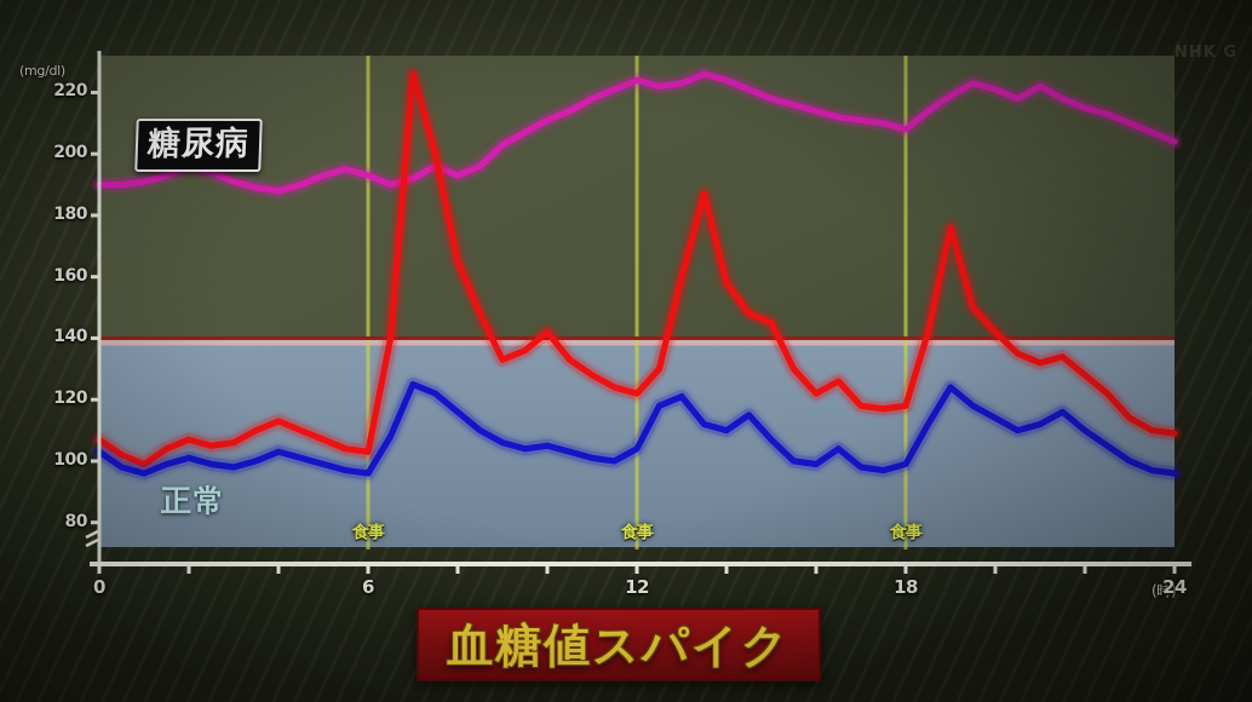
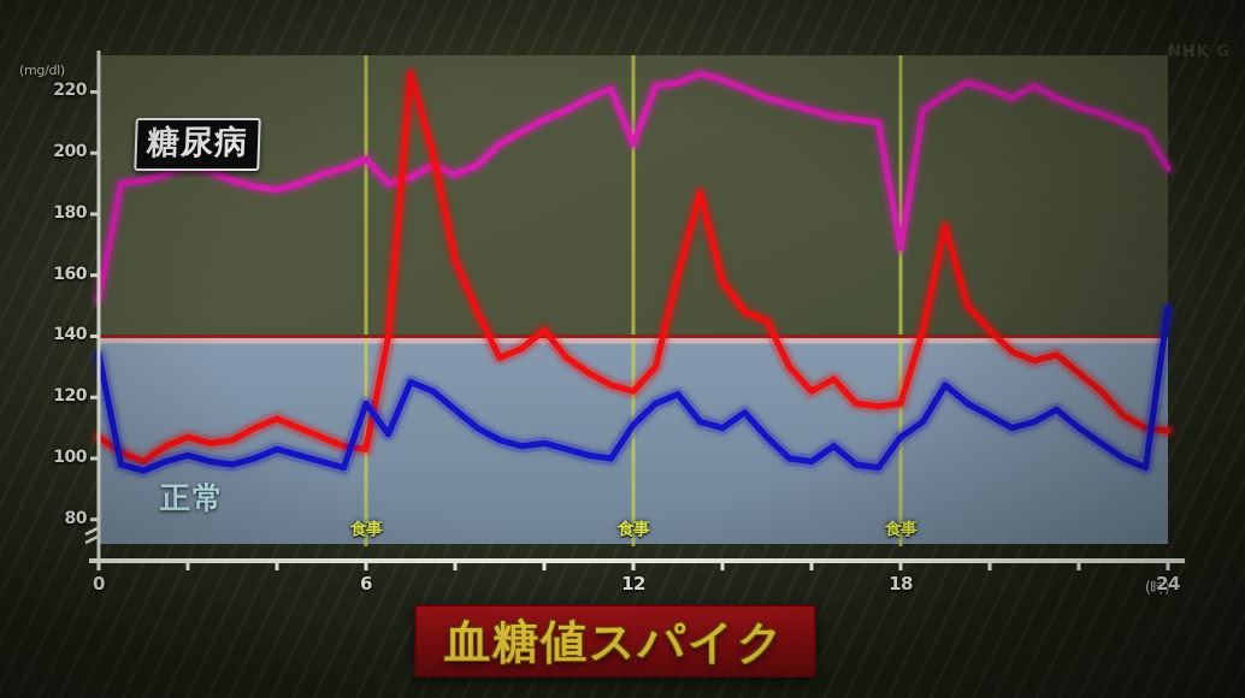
糖尿病/0: 190 -> 152
正常/0: 103 -> 134
糖尿病/6: 193 -> 198
正常/6: 96 -> 118
糖尿病/12: 224 -> 203
正常/12: 104 -> 111
糖尿病/18: 208 -> 169
正常/18: 99 -> 107
糖尿病/24: 204 -> 195
正常/24: 96 -> 149
